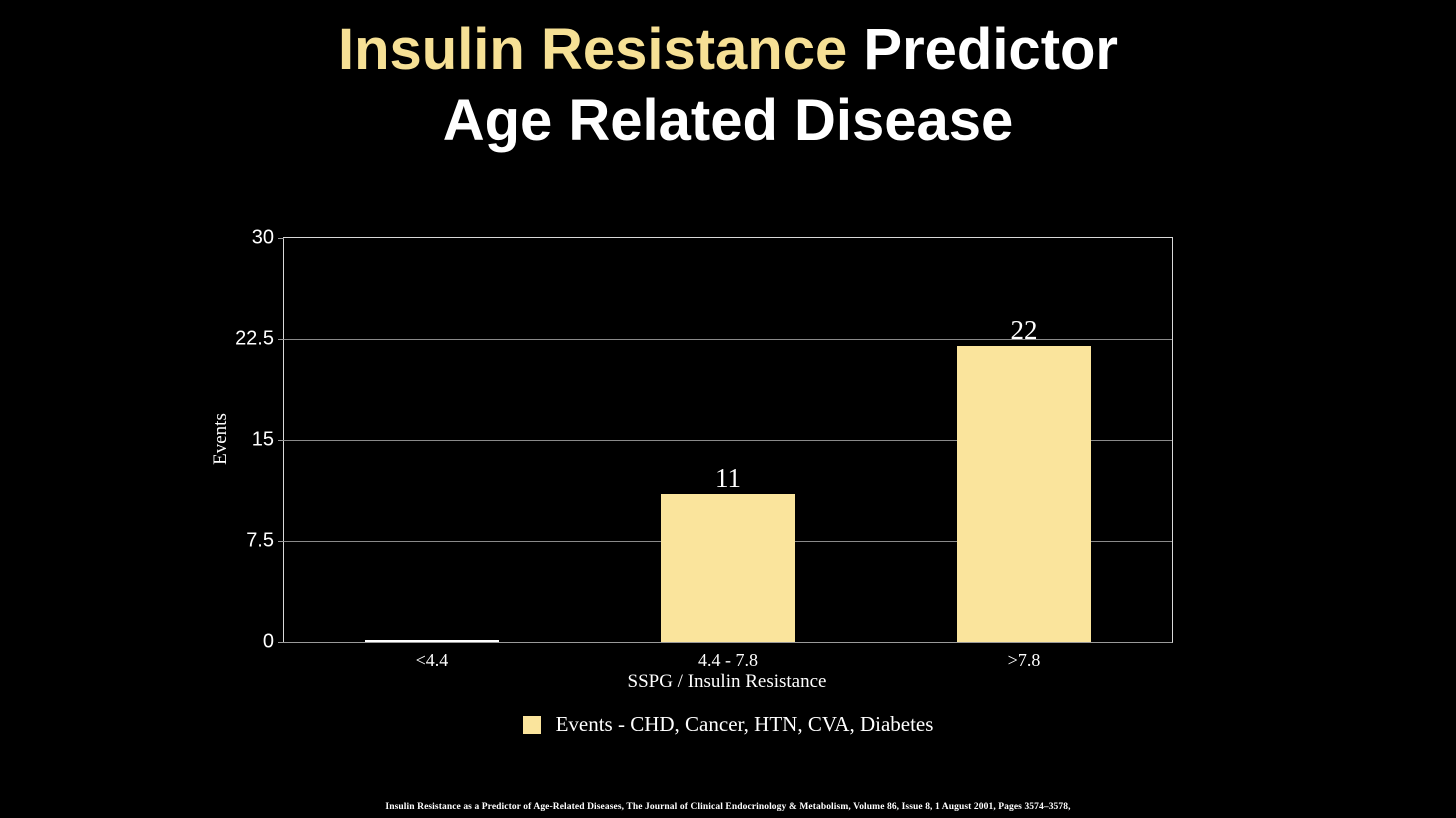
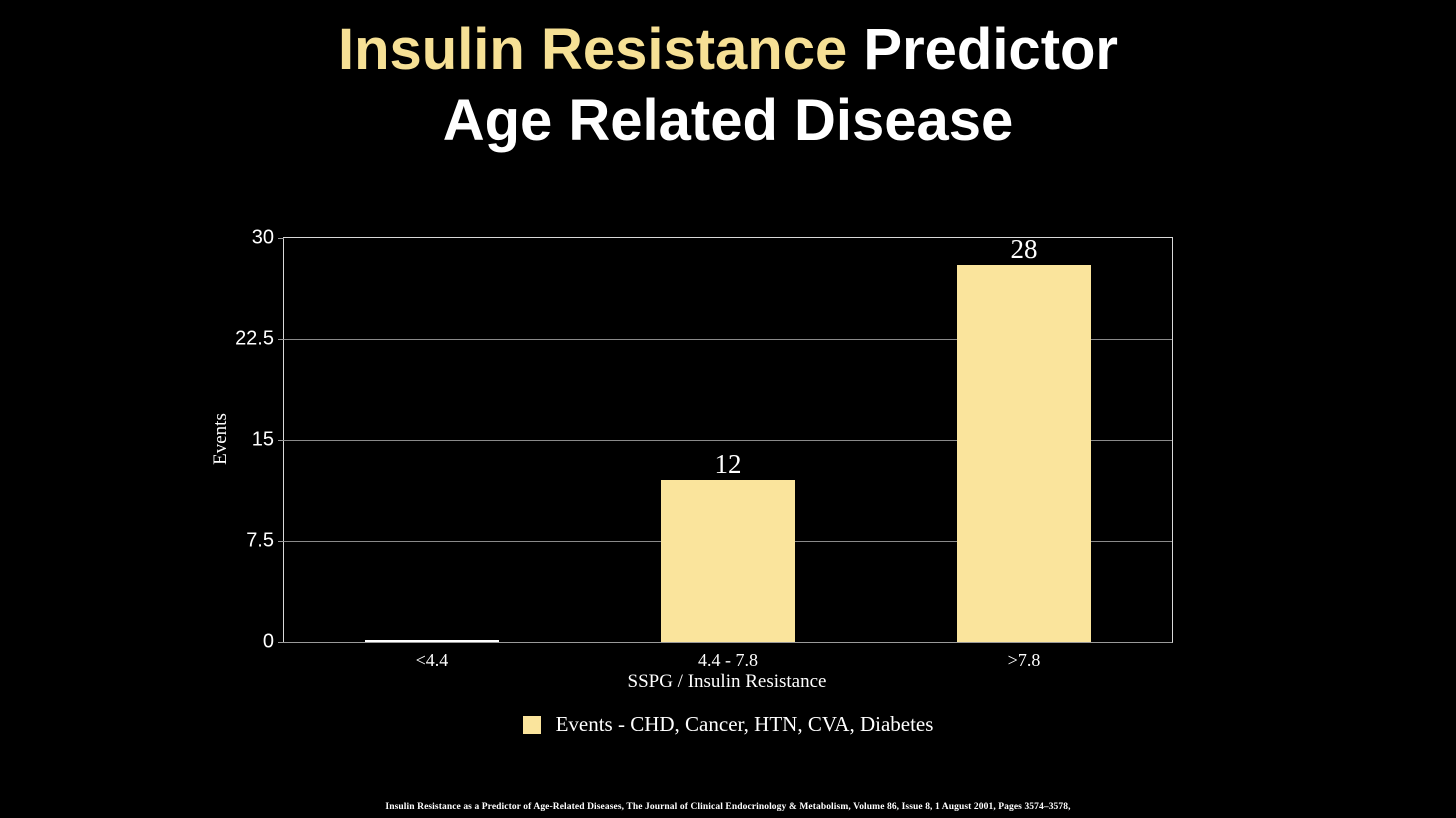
4.4 - 7.8: 11 -> 12
>7.8: 22 -> 28
